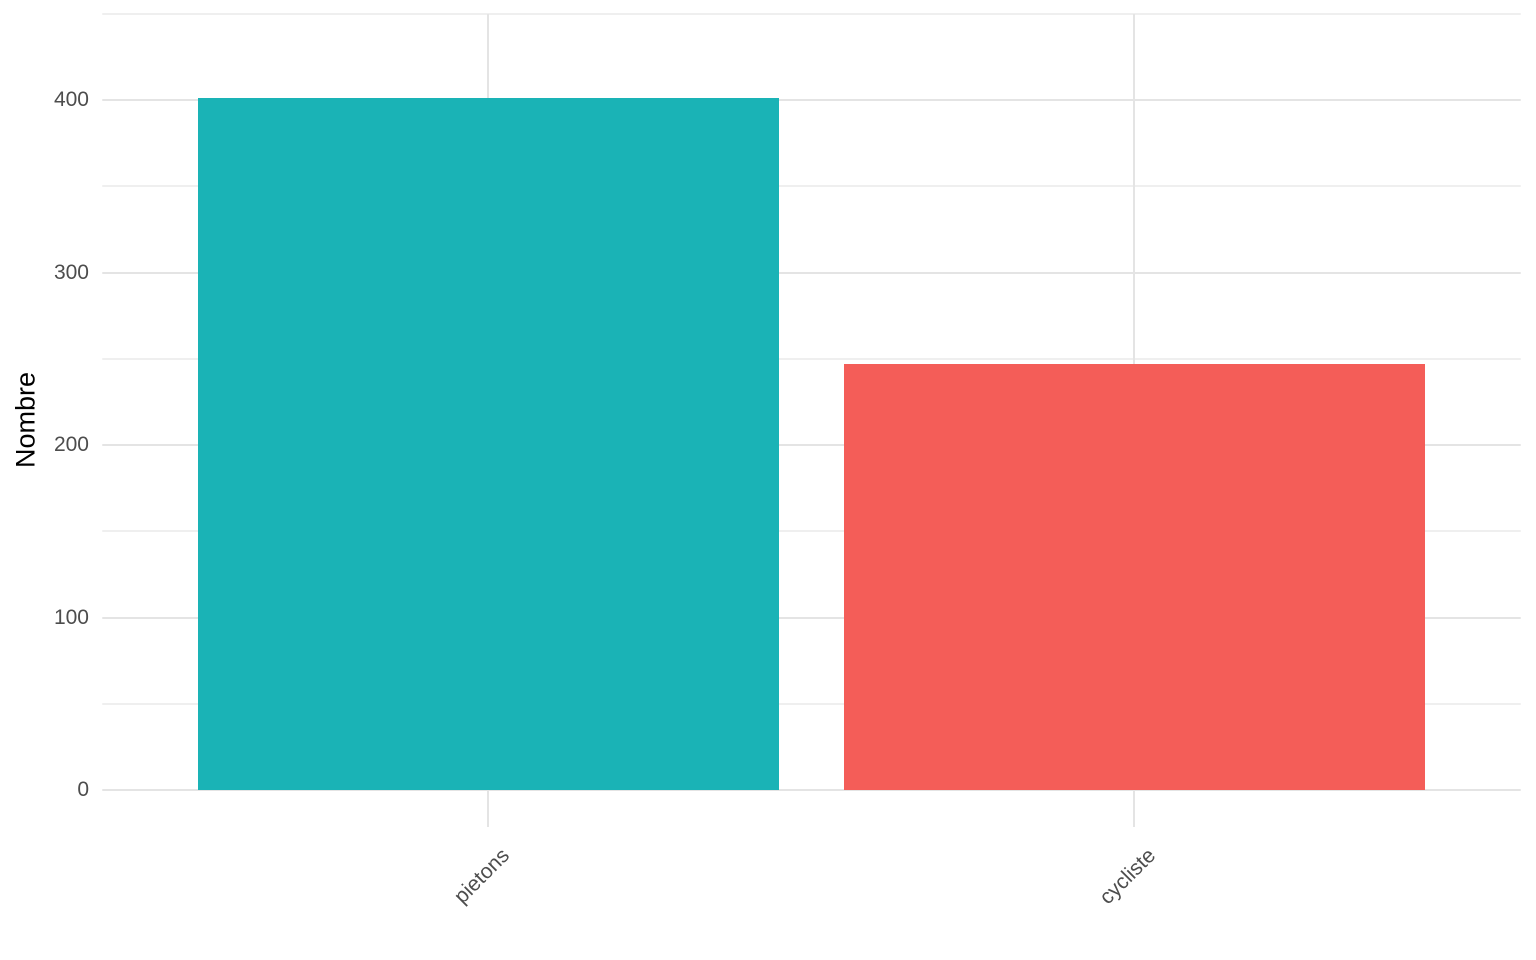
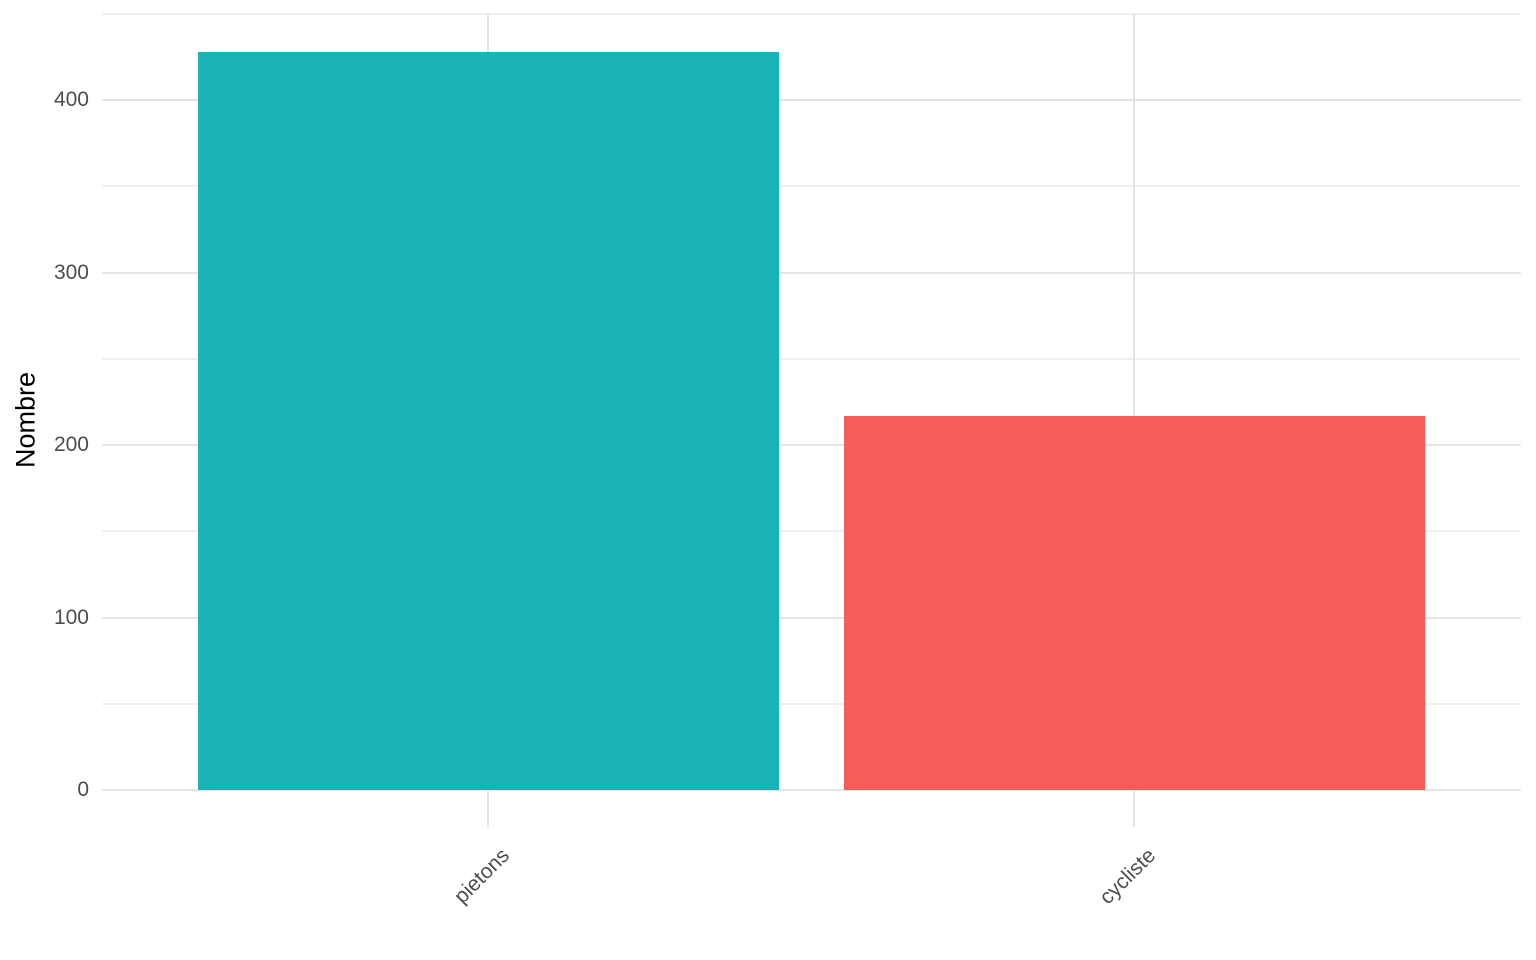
pietons: 401 -> 428
cycliste: 247 -> 217
